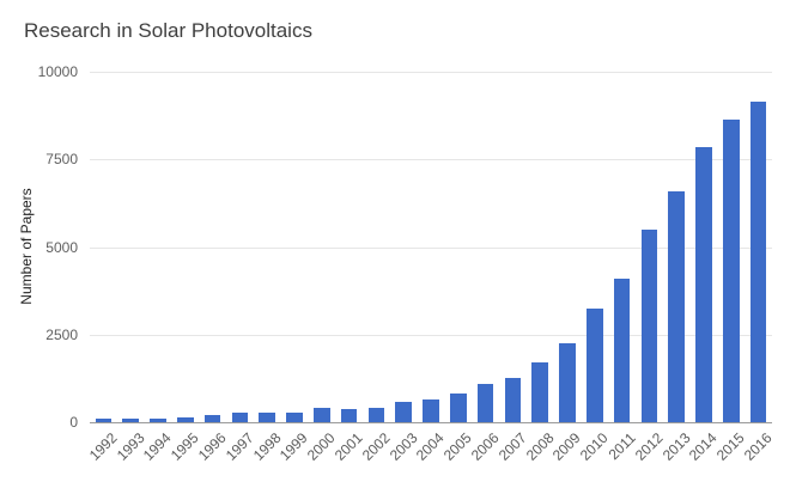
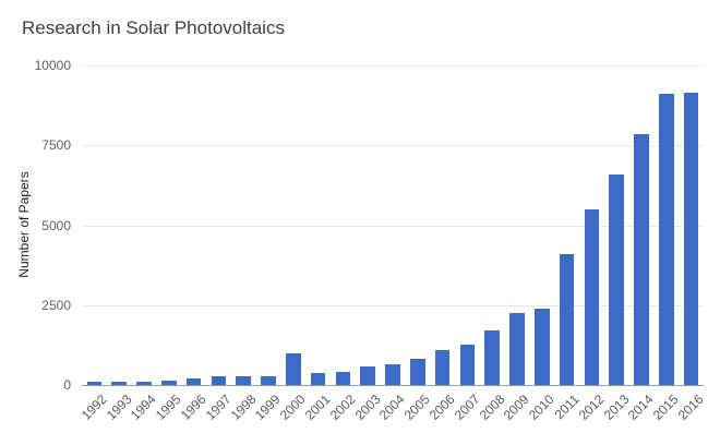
2000: 400 -> 1000
2010: 3200 -> 2400
2015: 8600 -> 9100
